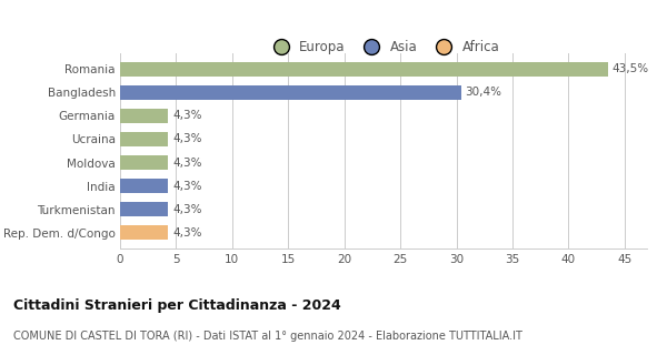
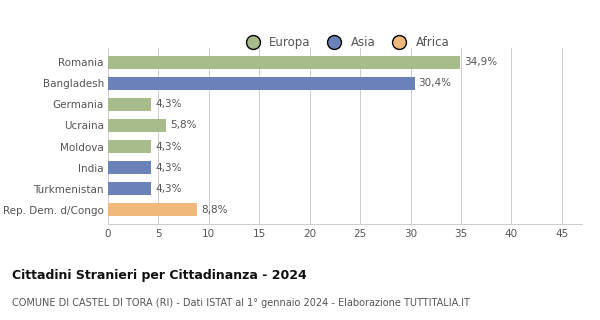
Romania: 43,5% -> 34,9%
Ucraina: 4,3% -> 5,8%
Rep. Dem. d/Congo: 4,3% -> 8,8%
